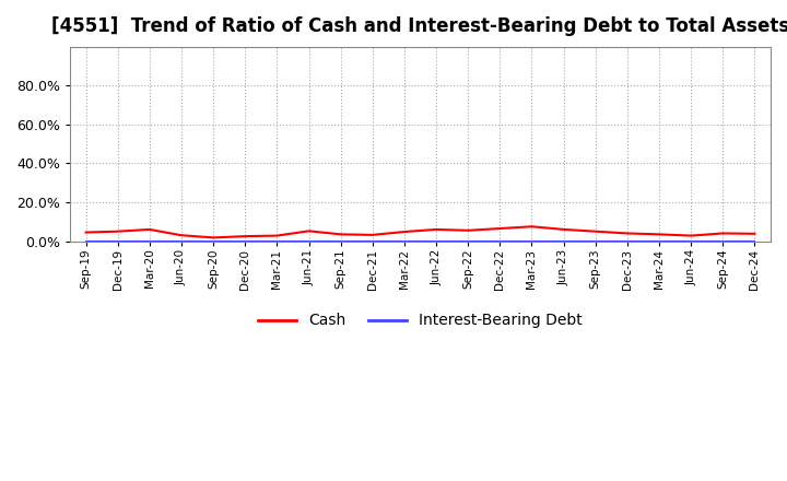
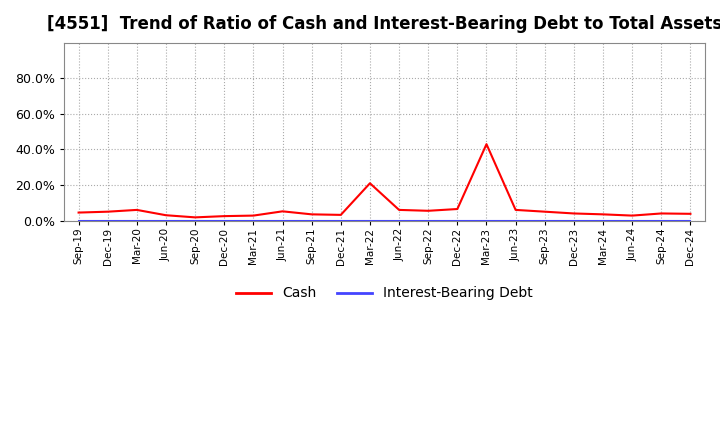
Cash/Mar-22: 5% -> 21%
Cash/Mar-23: 8% -> 43%
